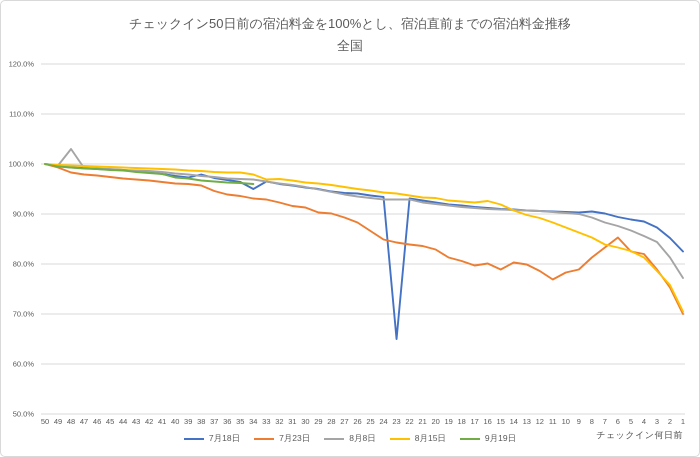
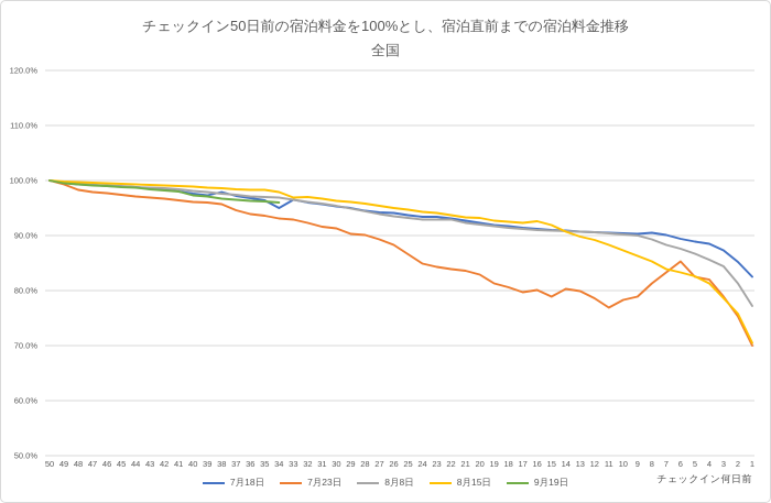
8月8日/48: 103% -> 99%
7月18日/23: 65% -> 93%
